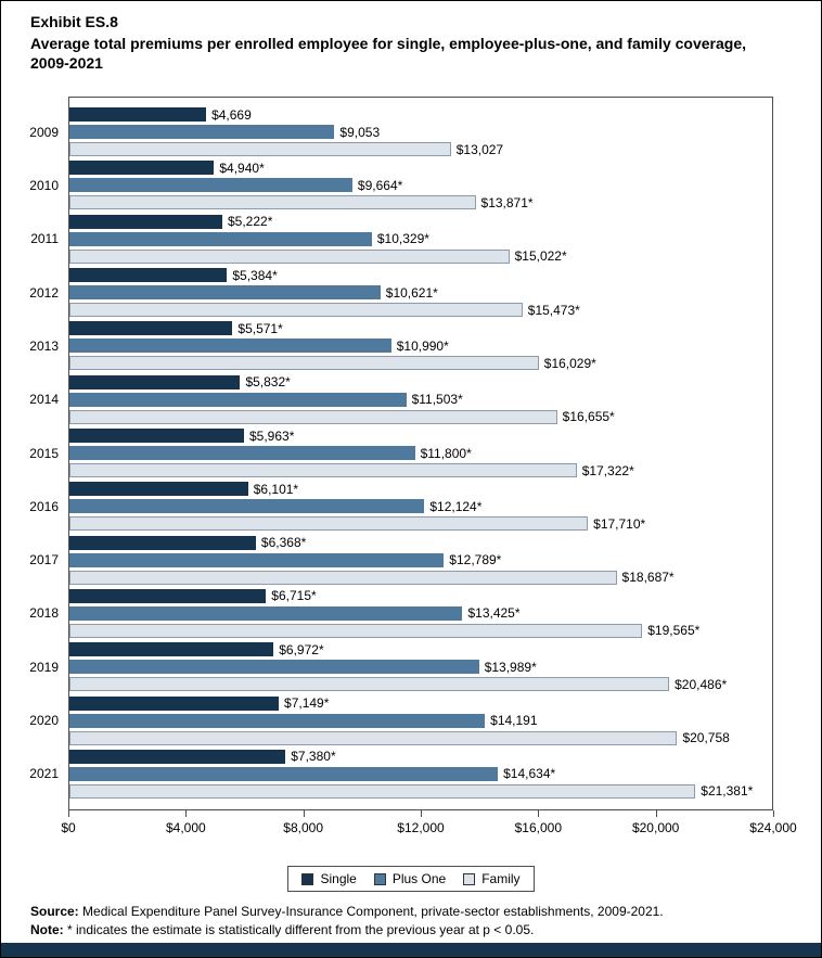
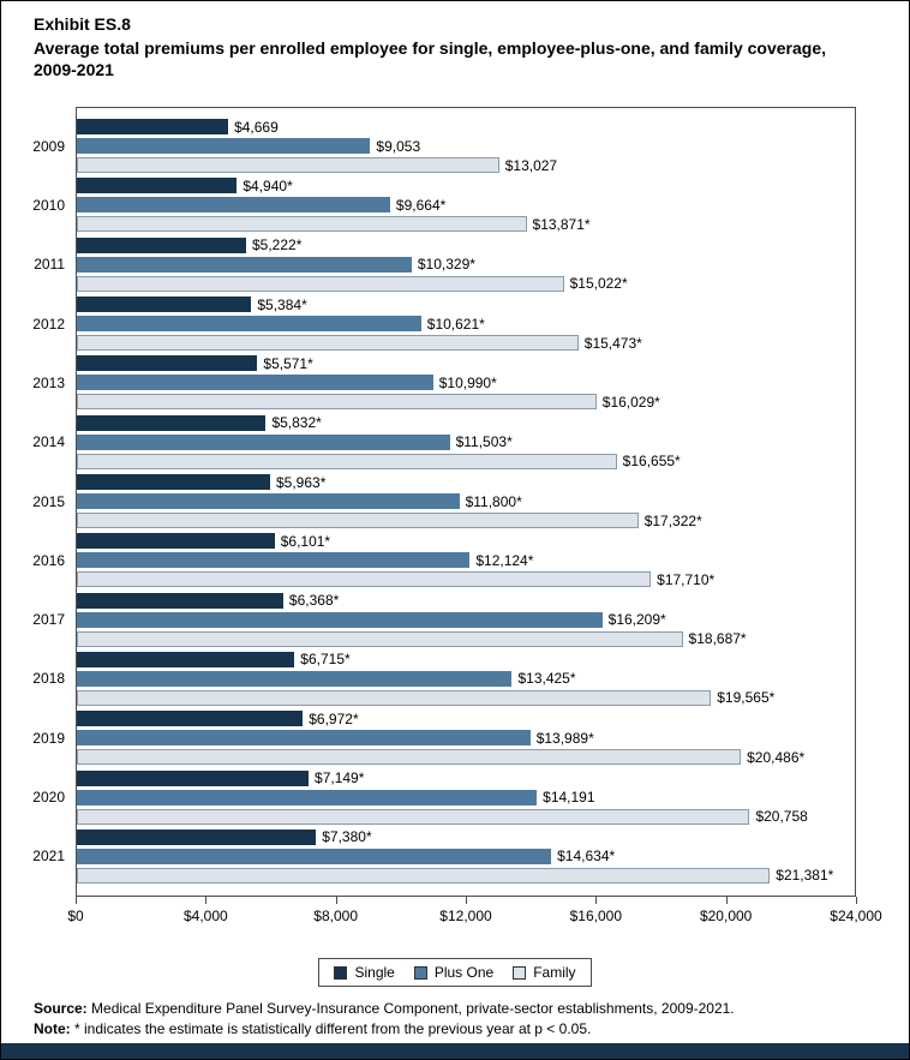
Plus One/2017: 12,789 -> 16,209
